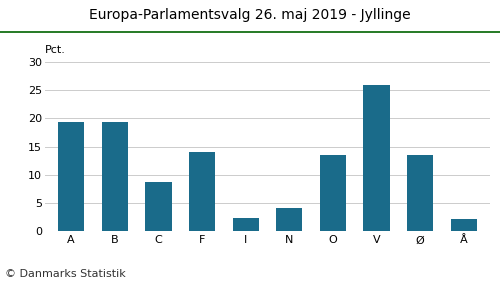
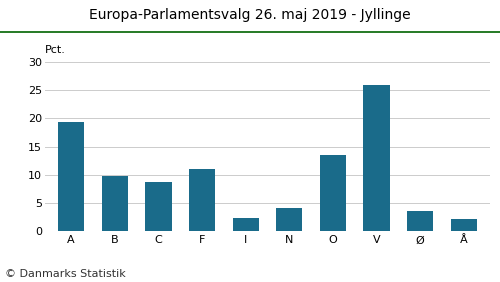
B: 19.4 -> 9.8
F: 14.0 -> 11.1
Ø: 13.6 -> 3.6
